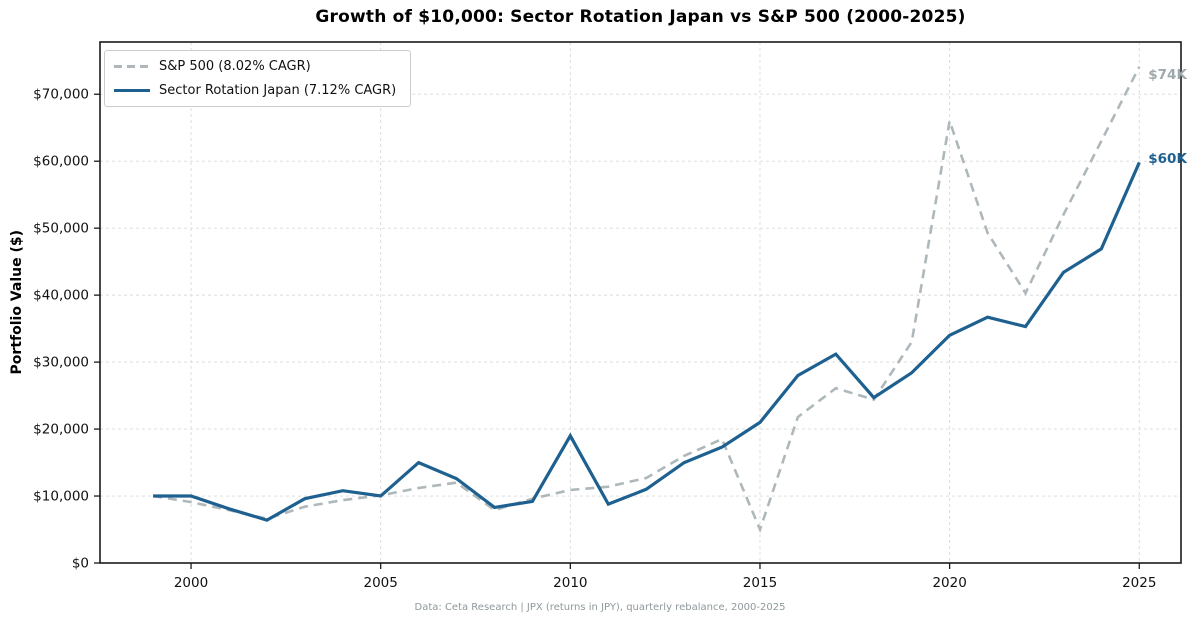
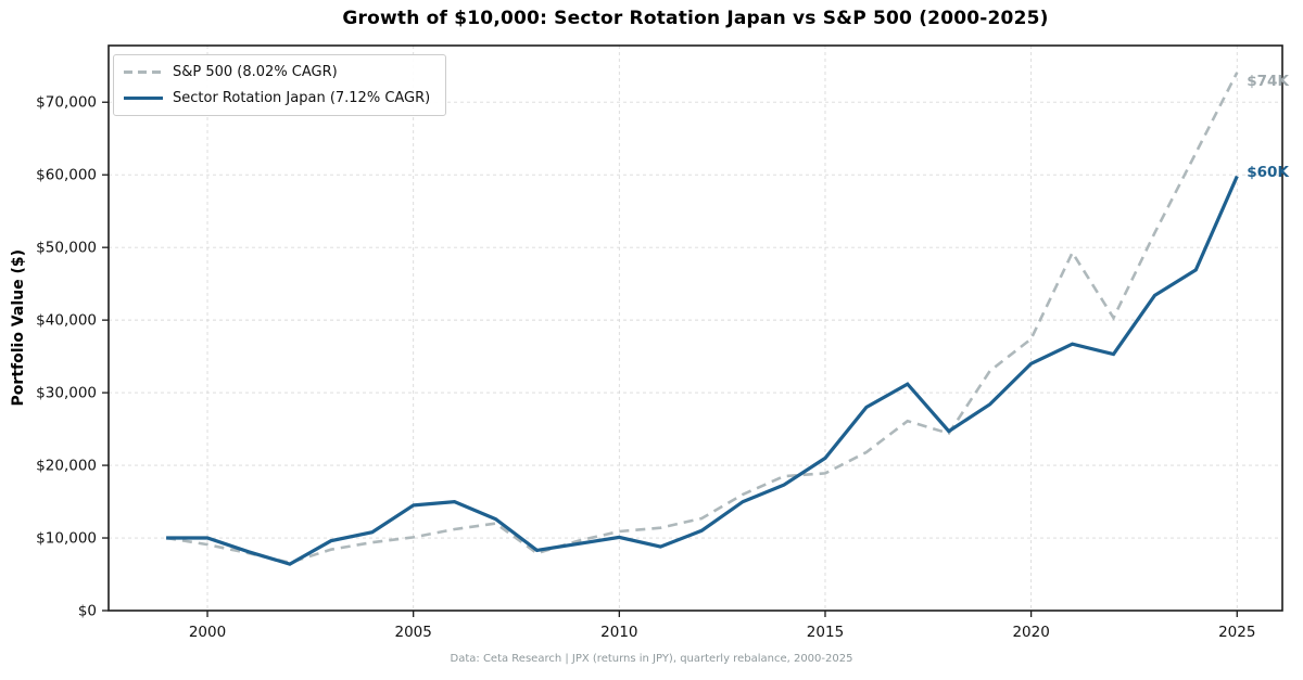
Sector Rotation Japan (7.12% CAGR)/2005: $10000 -> $14000
Sector Rotation Japan (7.12% CAGR)/2010: $19000 -> $10000
S&P 500 (8.02% CAGR)/2015: $5000 -> $19000
S&P 500 (8.02% CAGR)/2020: $66000 -> $37000
